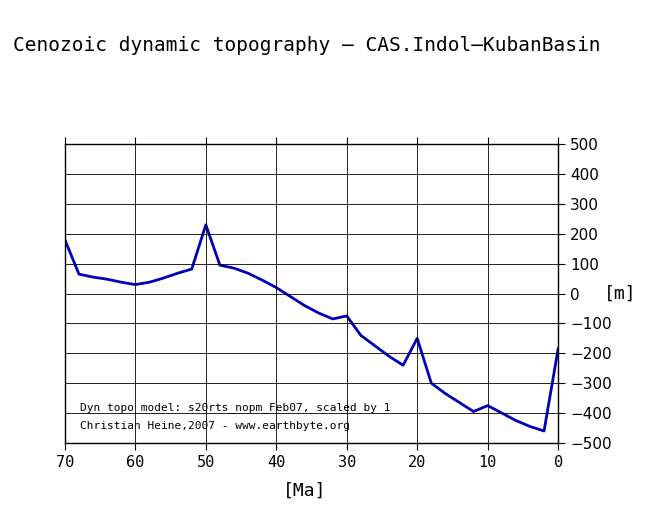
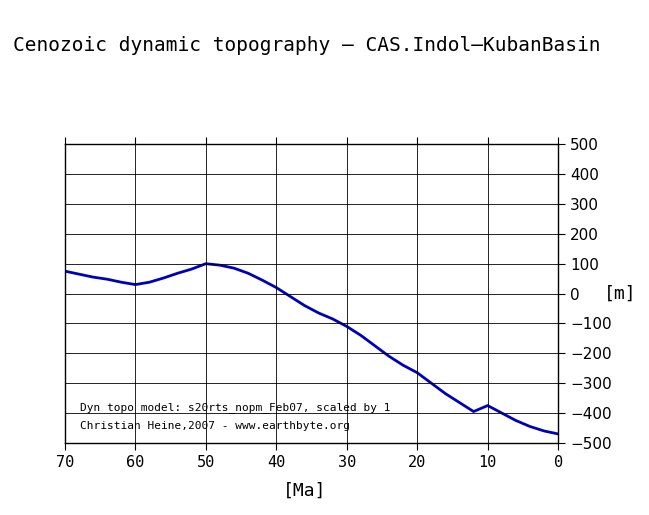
70: 180 -> 75
50: 230 -> 100
30: -75 -> -110
20: -150 -> -265
0: -185 -> -470
